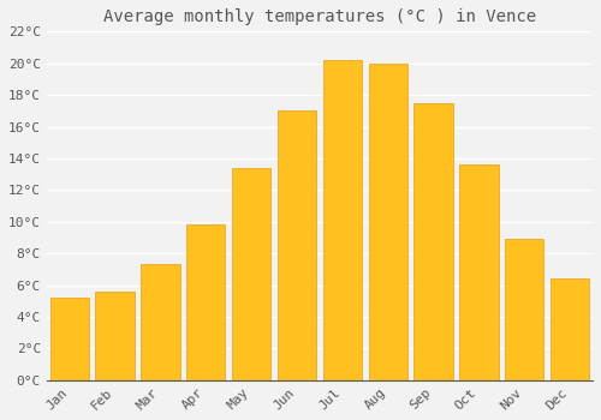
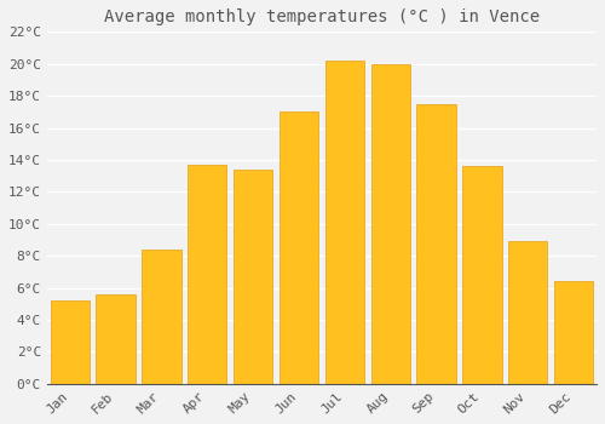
Mar: 7.3°C -> 8.4°C
Apr: 9.8°C -> 13.7°C
